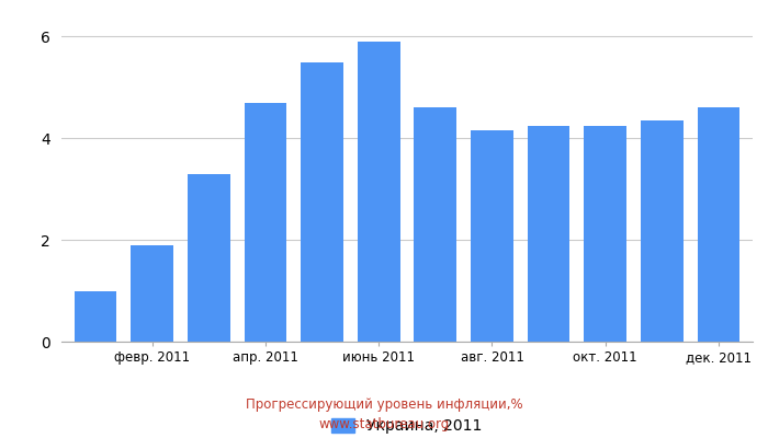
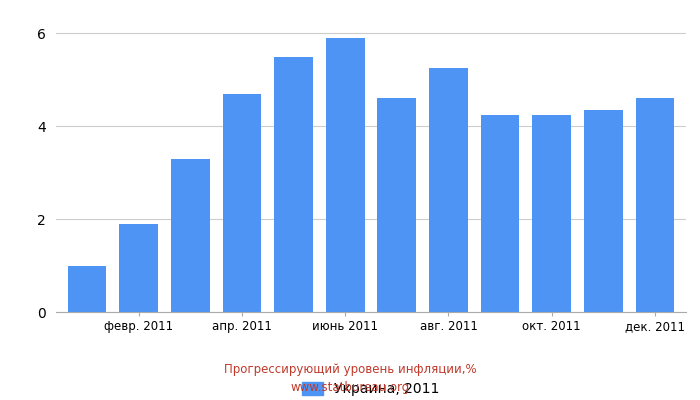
авг. 2011: 4.15 -> 5.25
